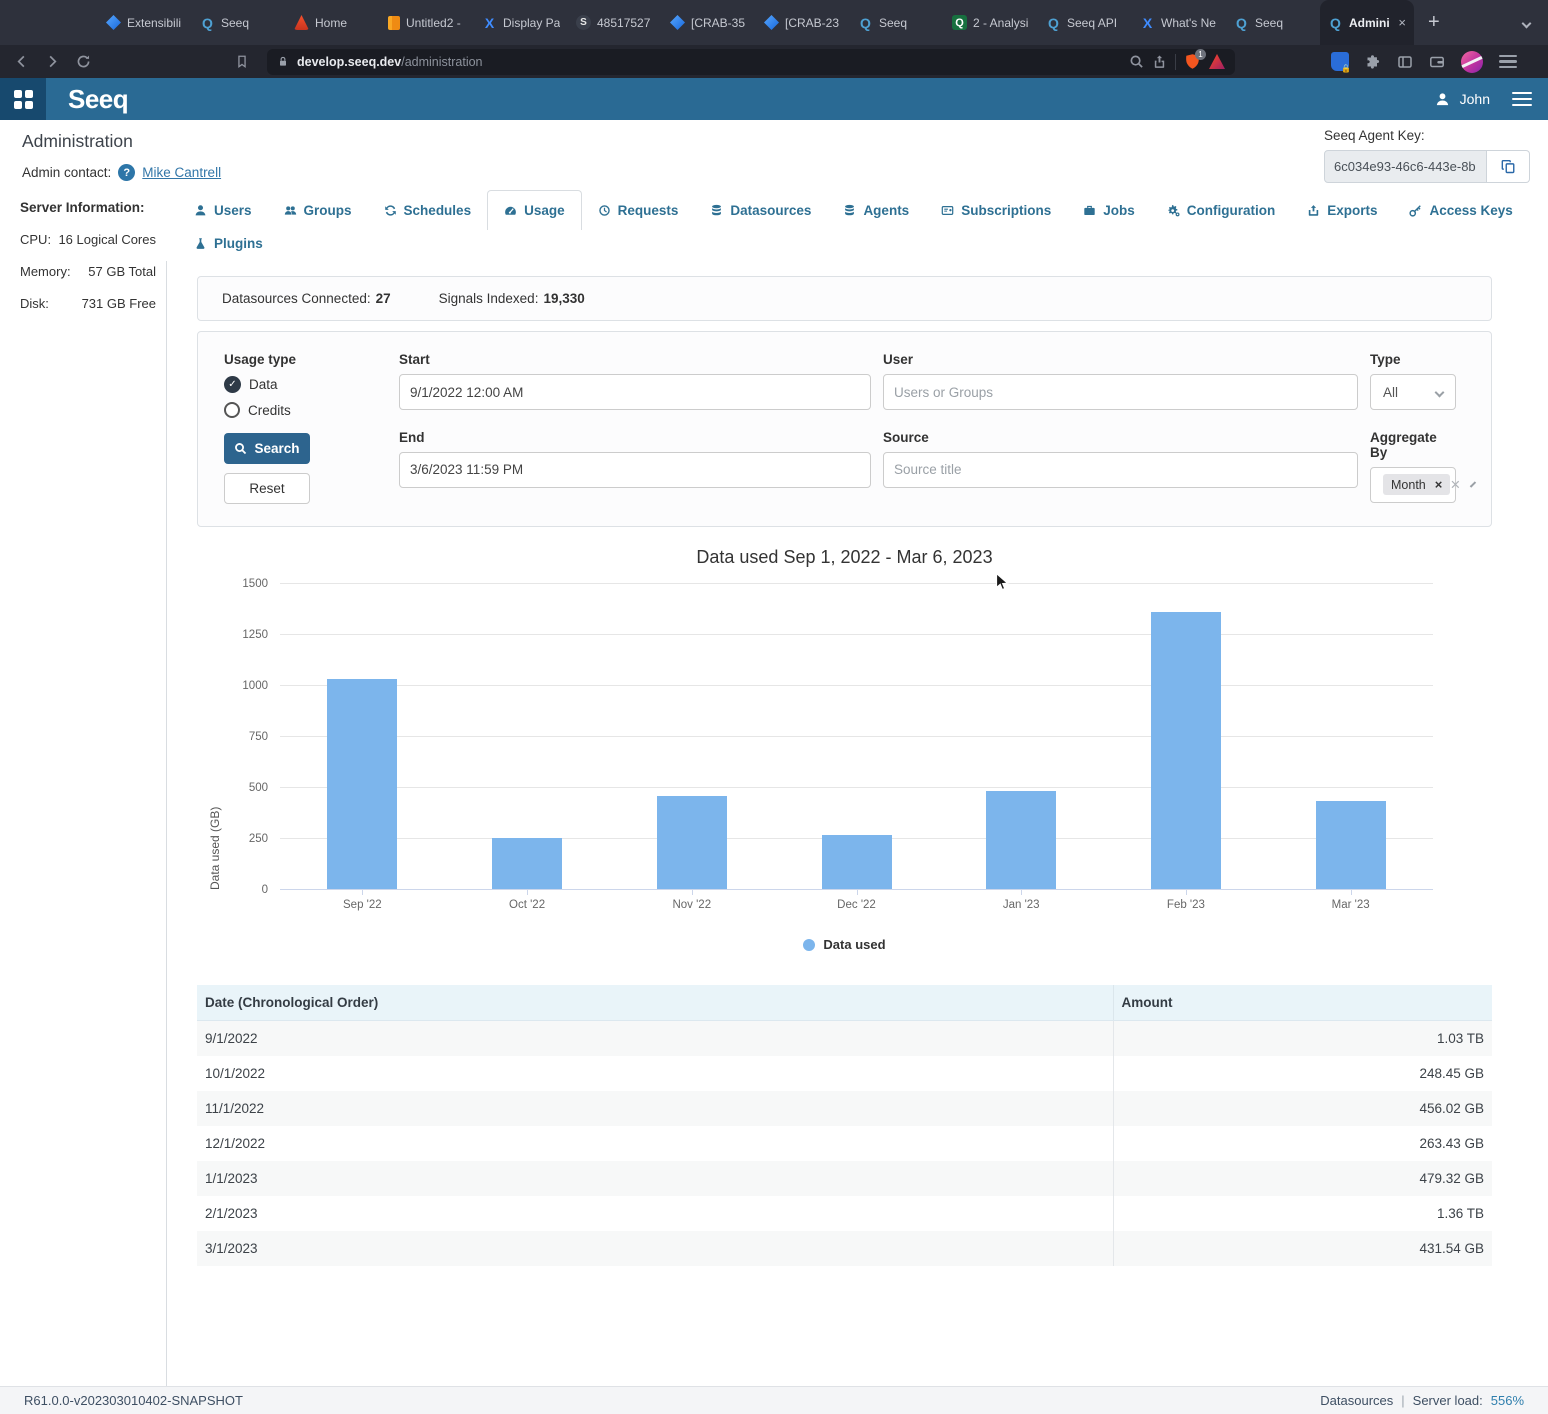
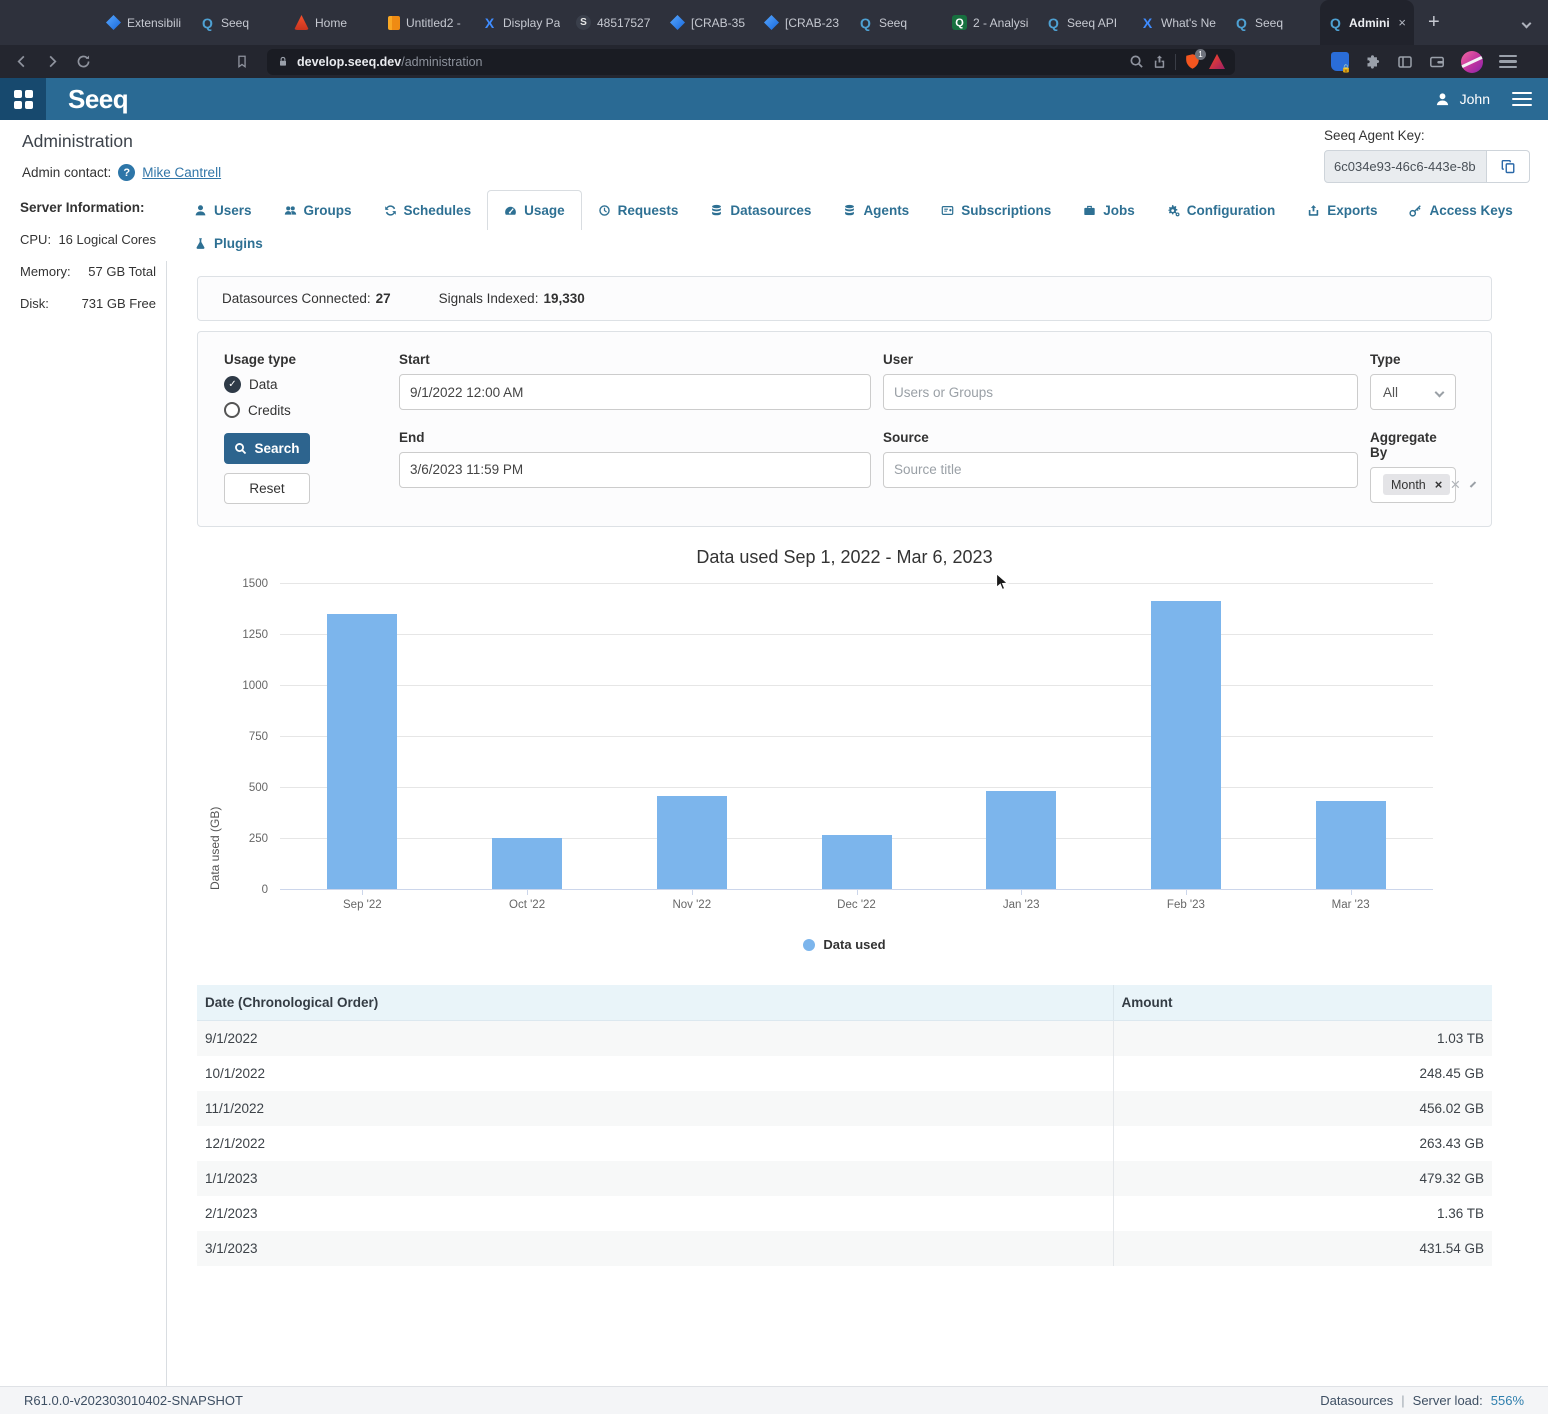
Sep '22: 1030 -> 1350
Feb '23: 1360 -> 1410
